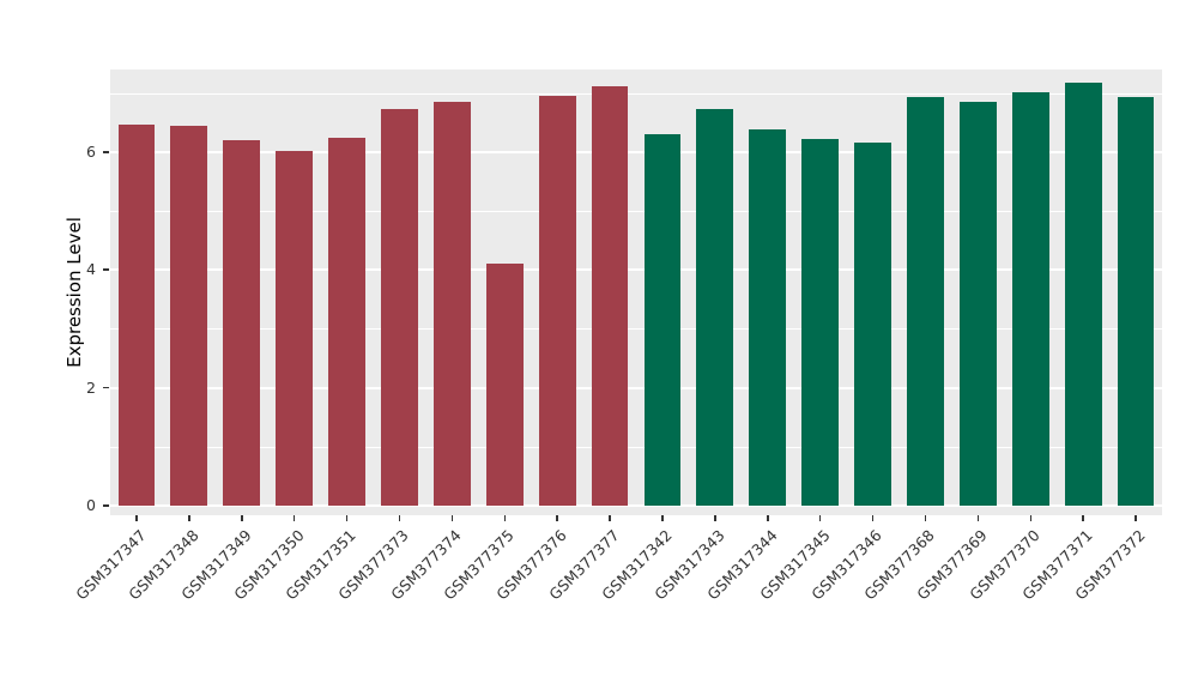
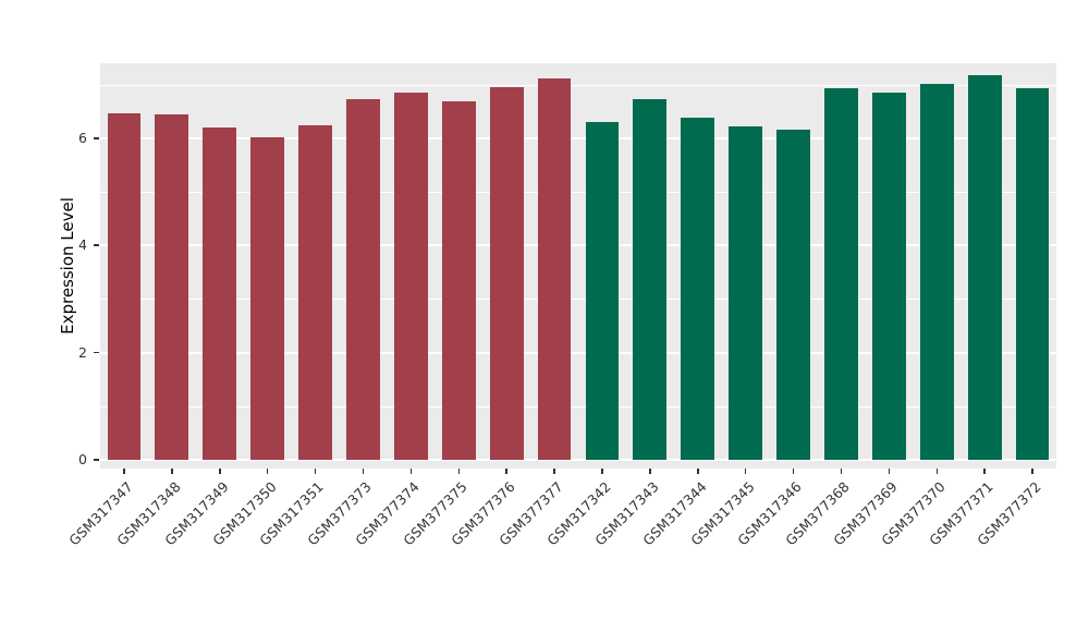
GSM377375: 4.1 -> 6.7
